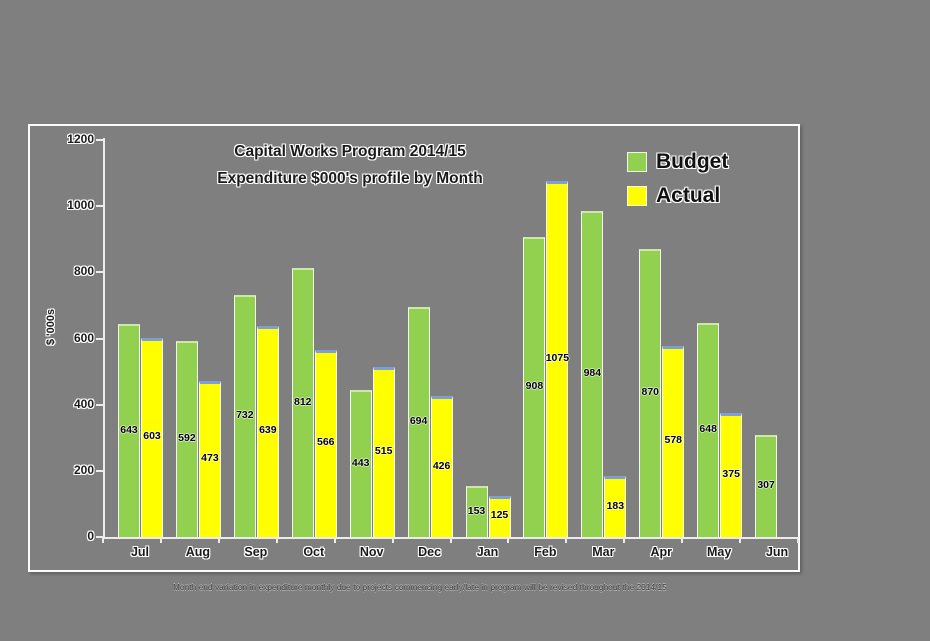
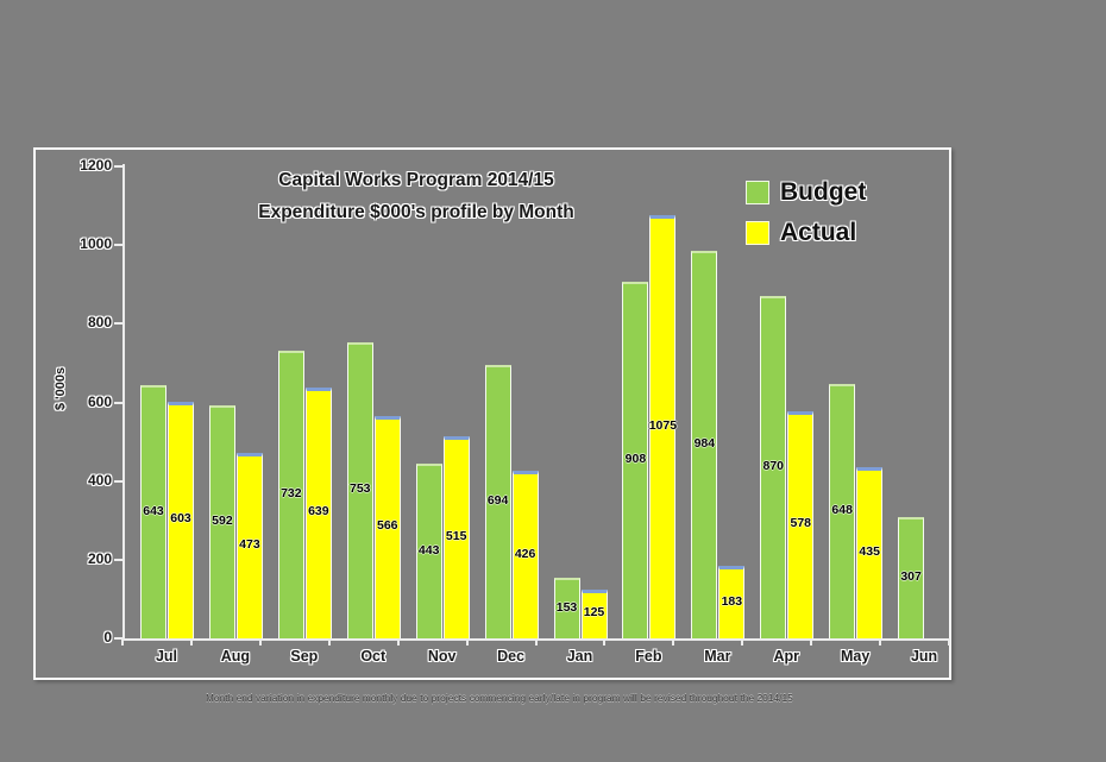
Budget/Oct: 812 -> 753
Actual/May: 375 -> 435
